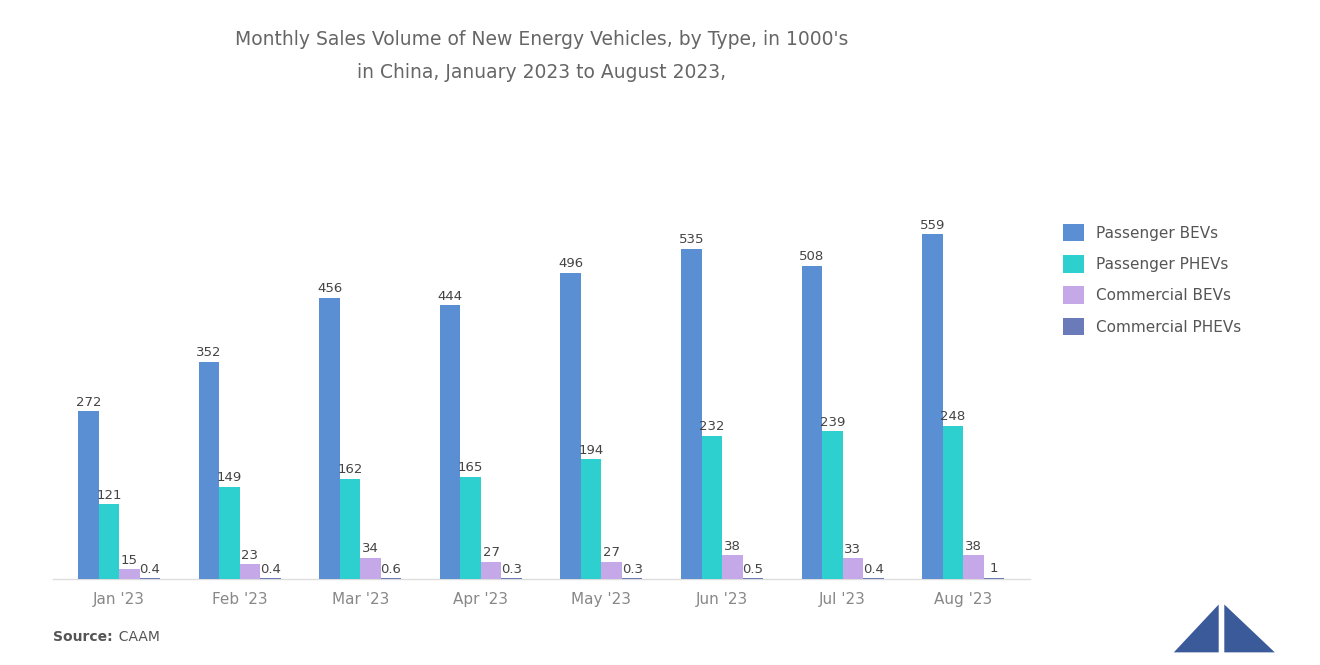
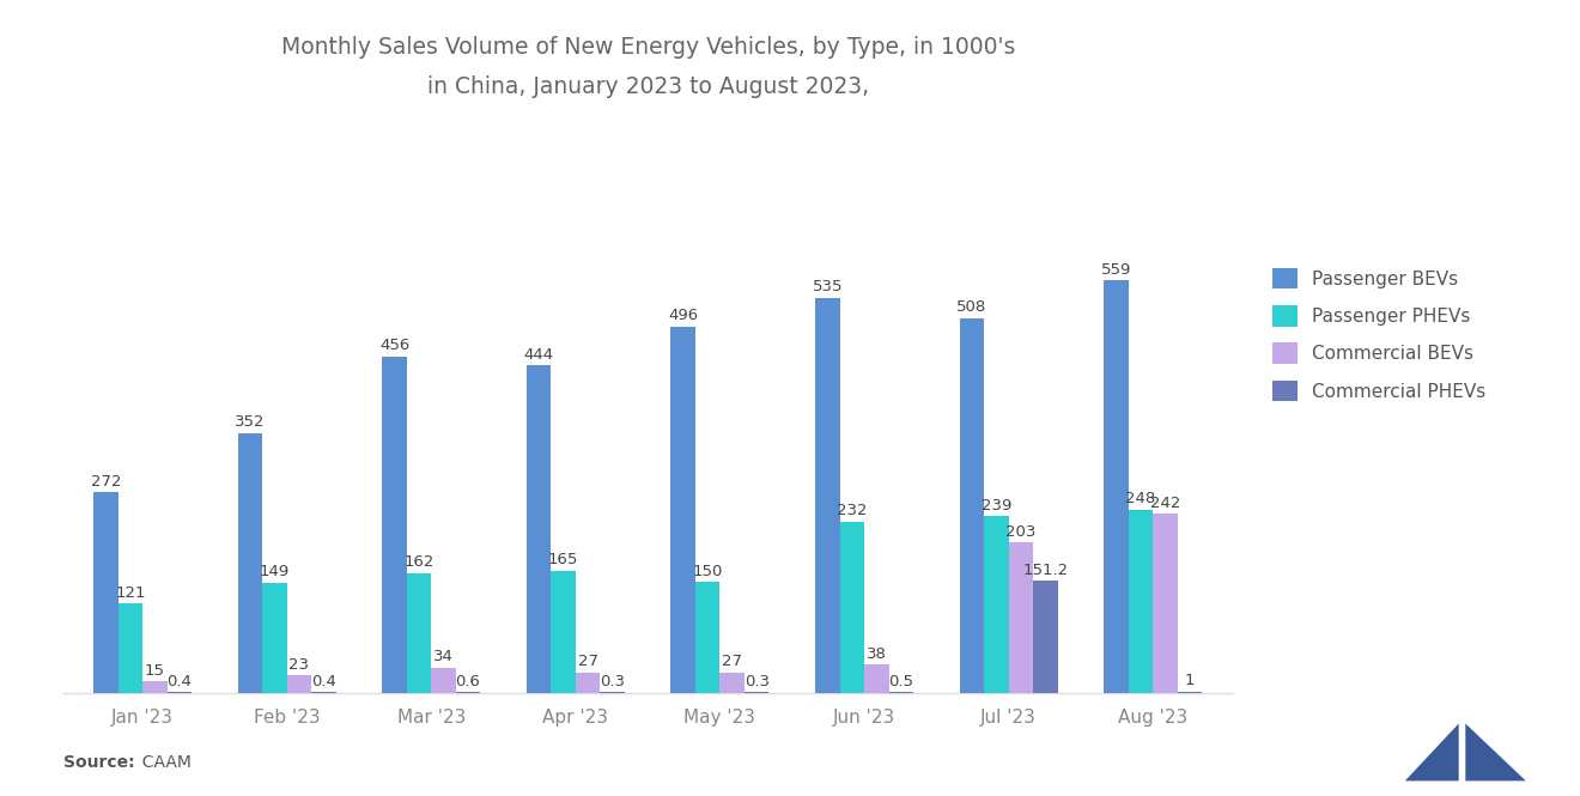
Passenger PHEVs/May '23: 194 -> 150
Commercial BEVs/Jul '23: 33 -> 203
Commercial PHEVs/Jul '23: 0.4 -> 151.2
Commercial BEVs/Aug '23: 38 -> 242
